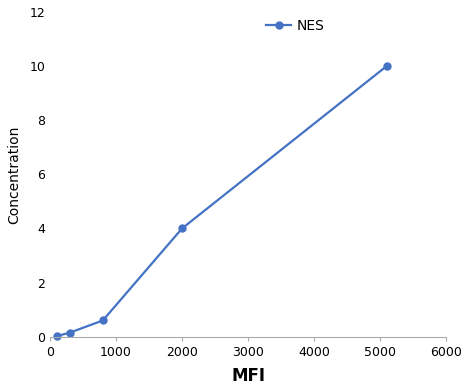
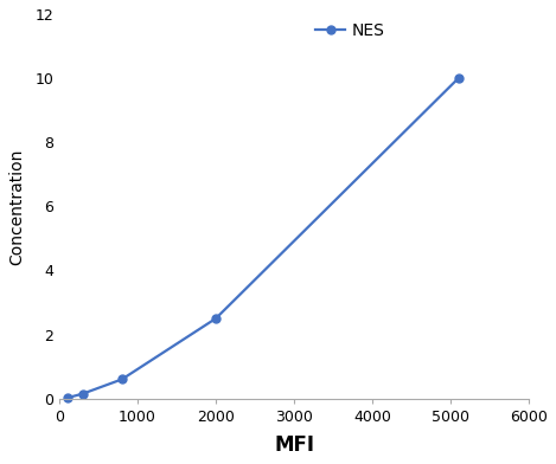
2000: 4.00 -> 2.50
